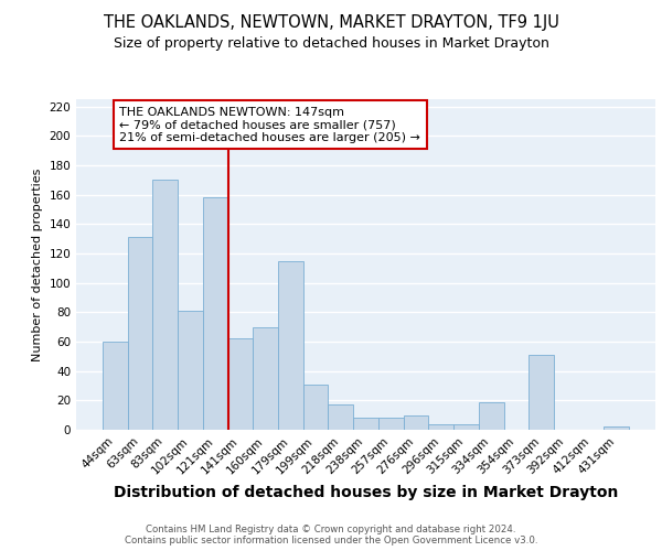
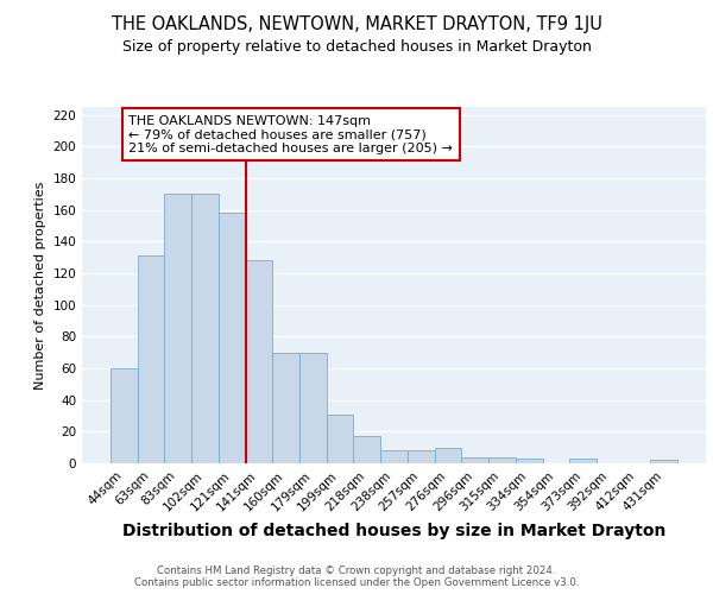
102sqm: 81 -> 170
141sqm: 62 -> 128
179sqm: 115 -> 70
334sqm: 19 -> 3
373sqm: 51 -> 3
